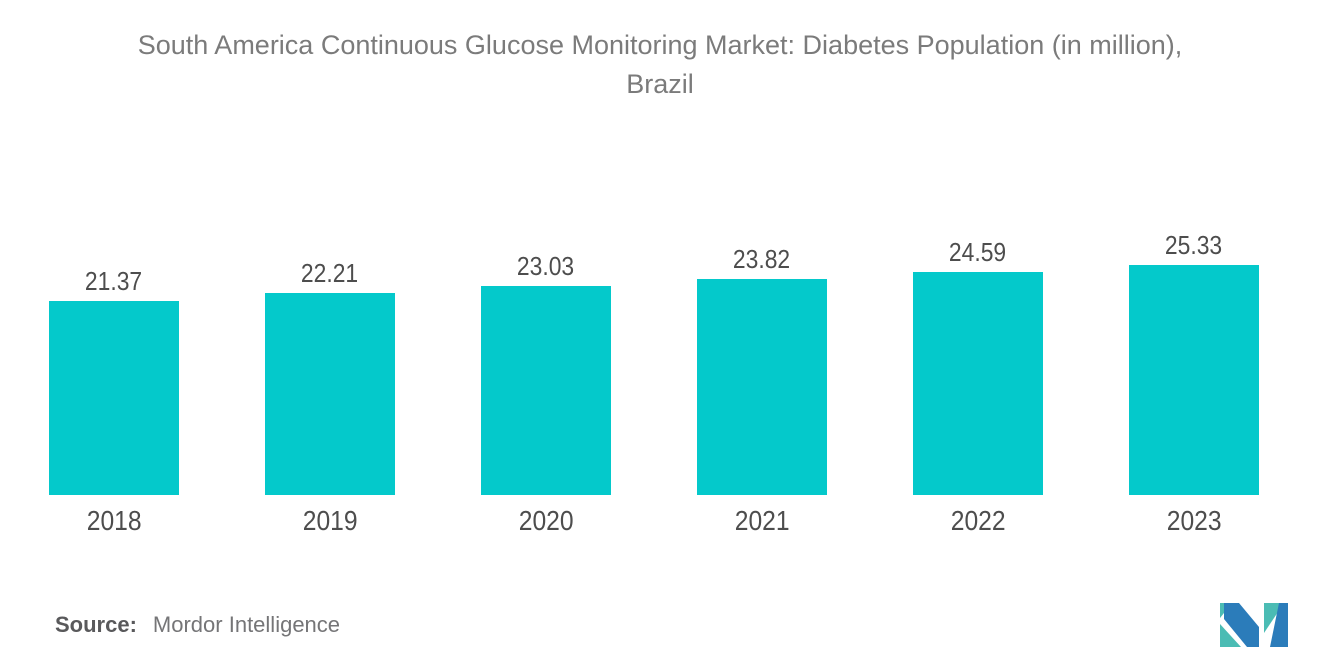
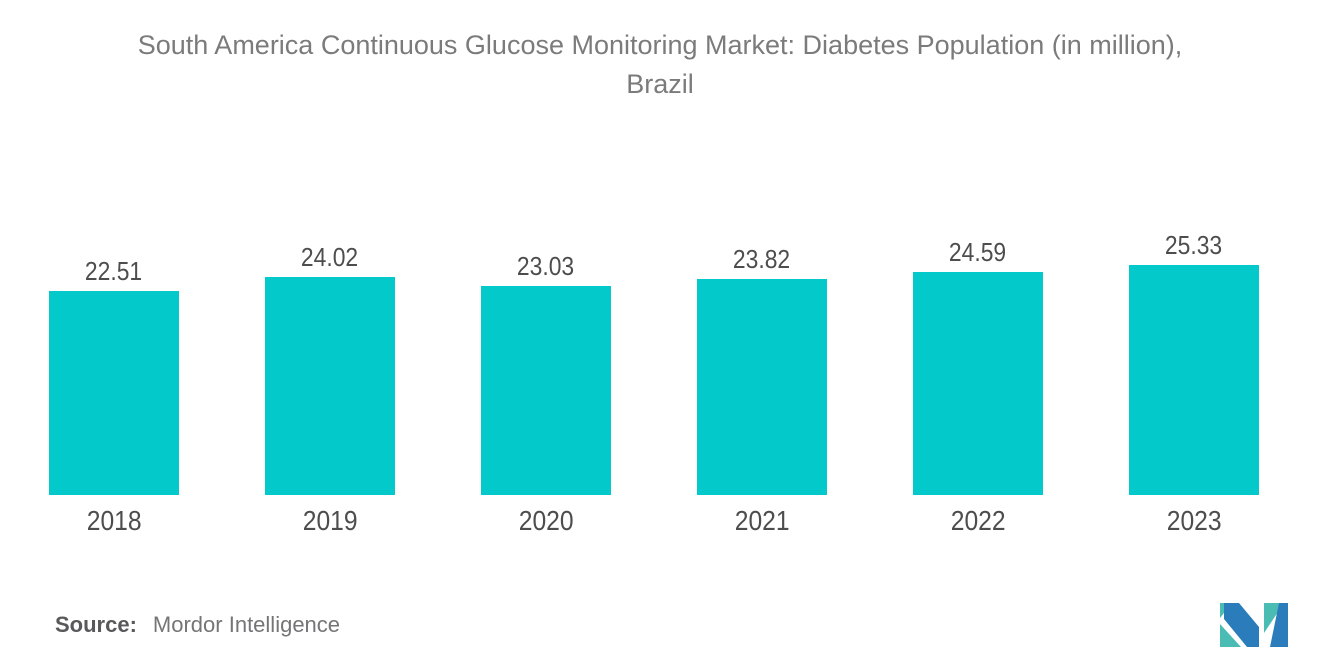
2018: 21.37 -> 22.51
2019: 22.21 -> 24.02
